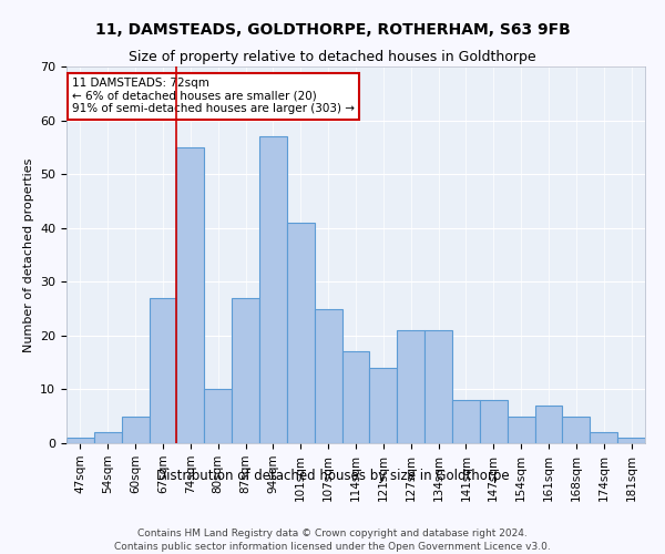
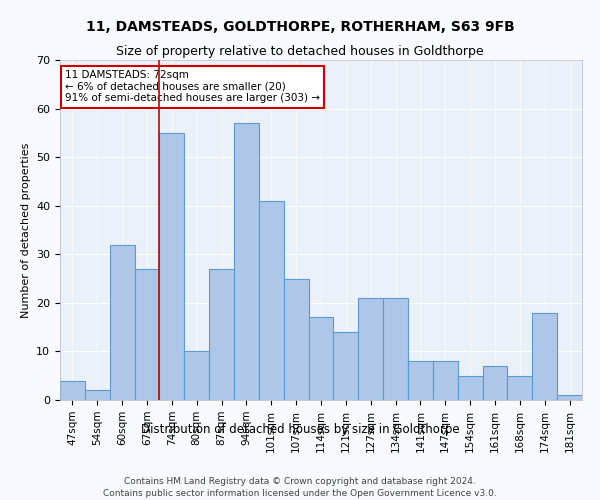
47sqm: 1 -> 4
60sqm: 5 -> 32
174sqm: 2 -> 18
